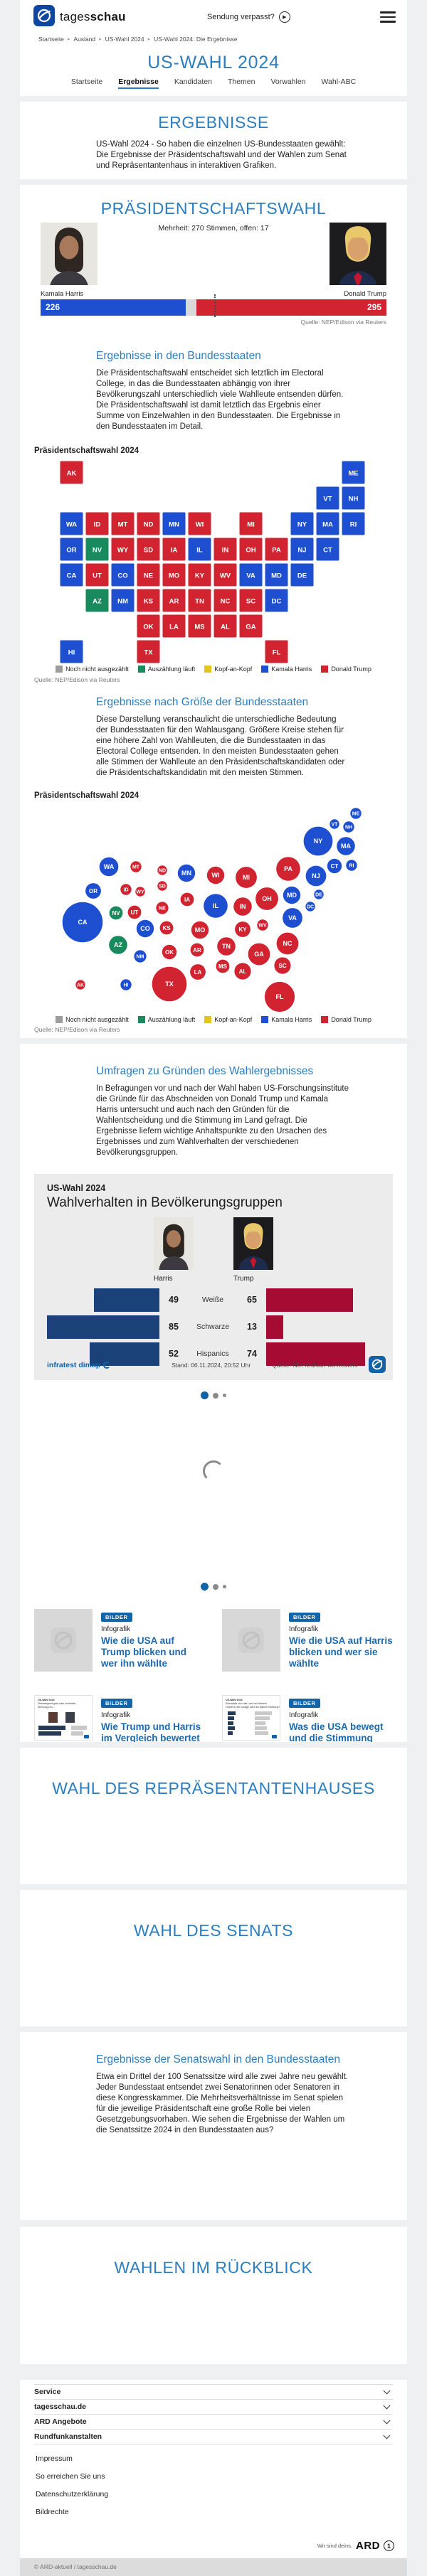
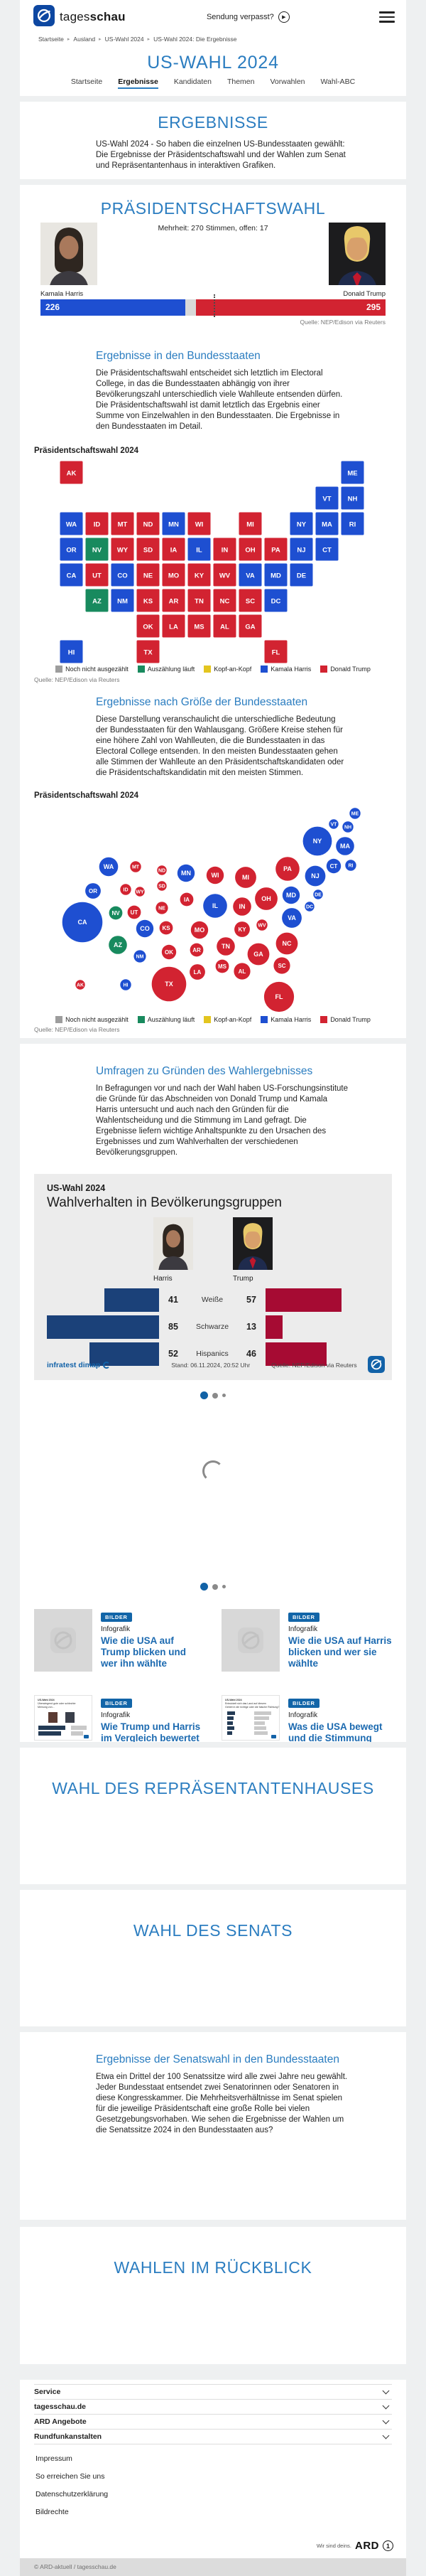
Wahlverhalten in Bevölkerungsgruppen/Harris/Weiße: 49 -> 41
Wahlverhalten in Bevölkerungsgruppen/Trump/Weiße: 65 -> 57
Wahlverhalten in Bevölkerungsgruppen/Trump/Hispanics: 74 -> 46
